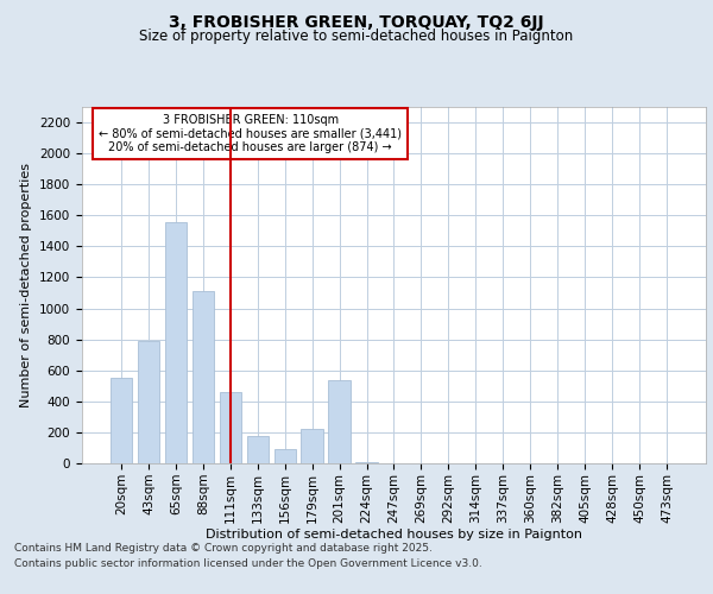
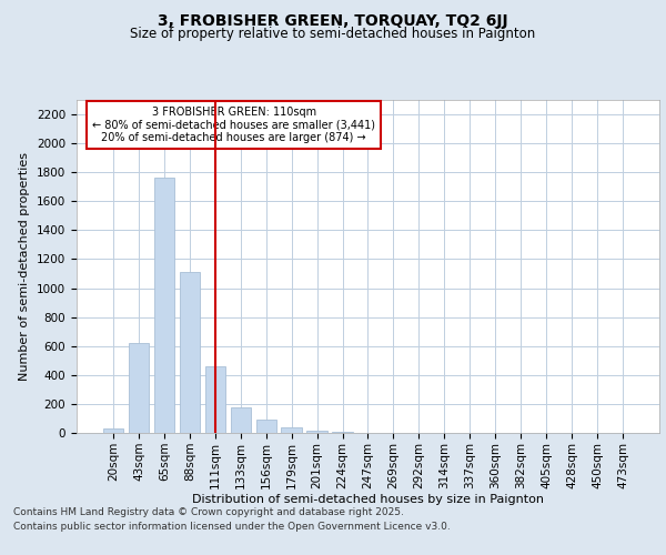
20sqm: 550 -> 30
43sqm: 790 -> 620
65sqm: 1560 -> 1760
179sqm: 220 -> 40
201sqm: 540 -> 20
